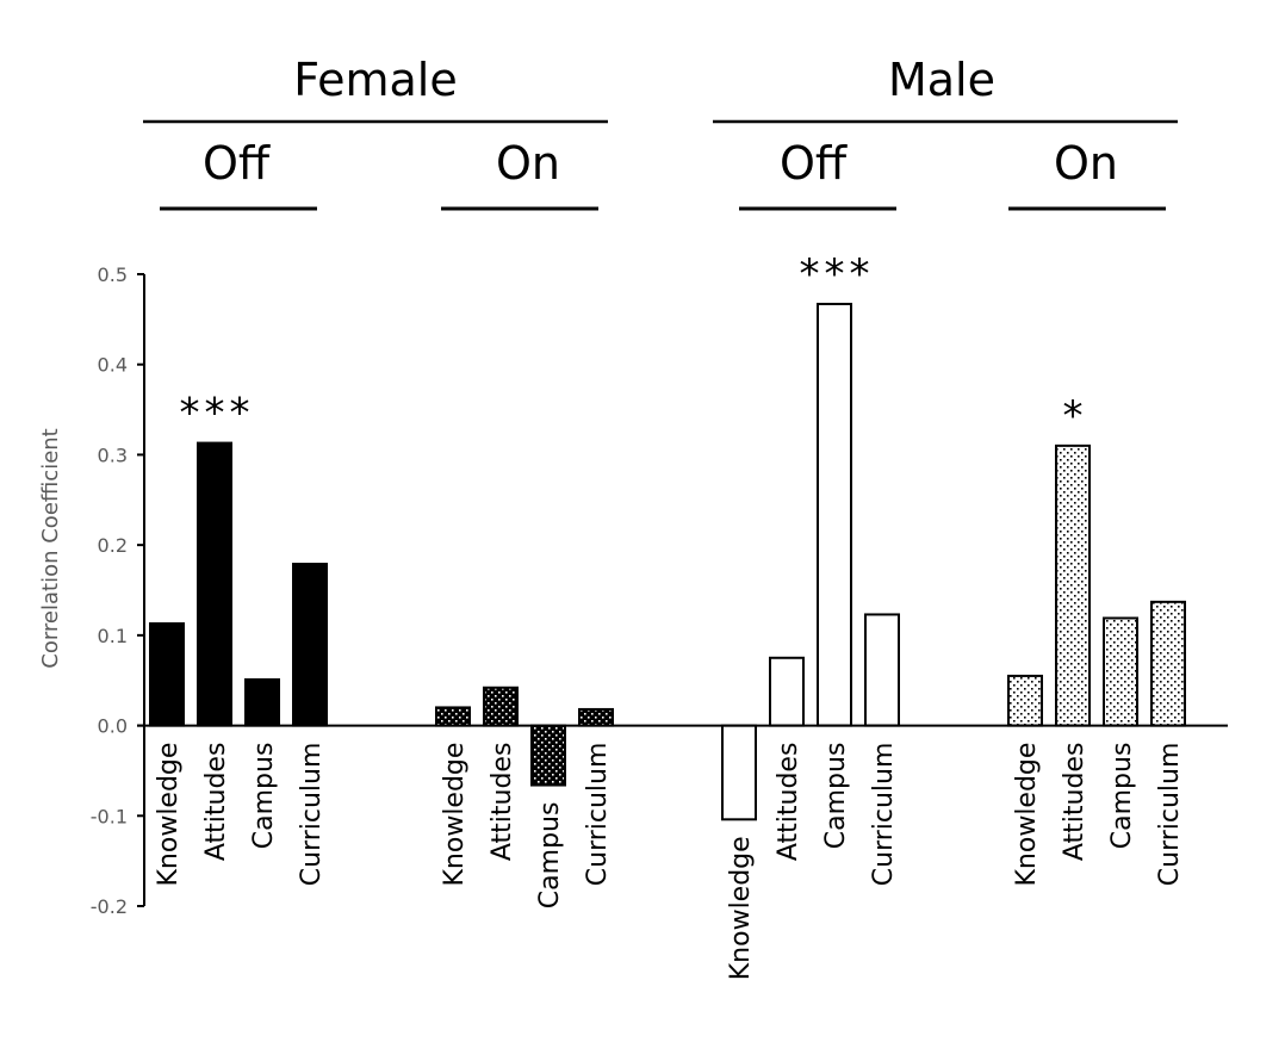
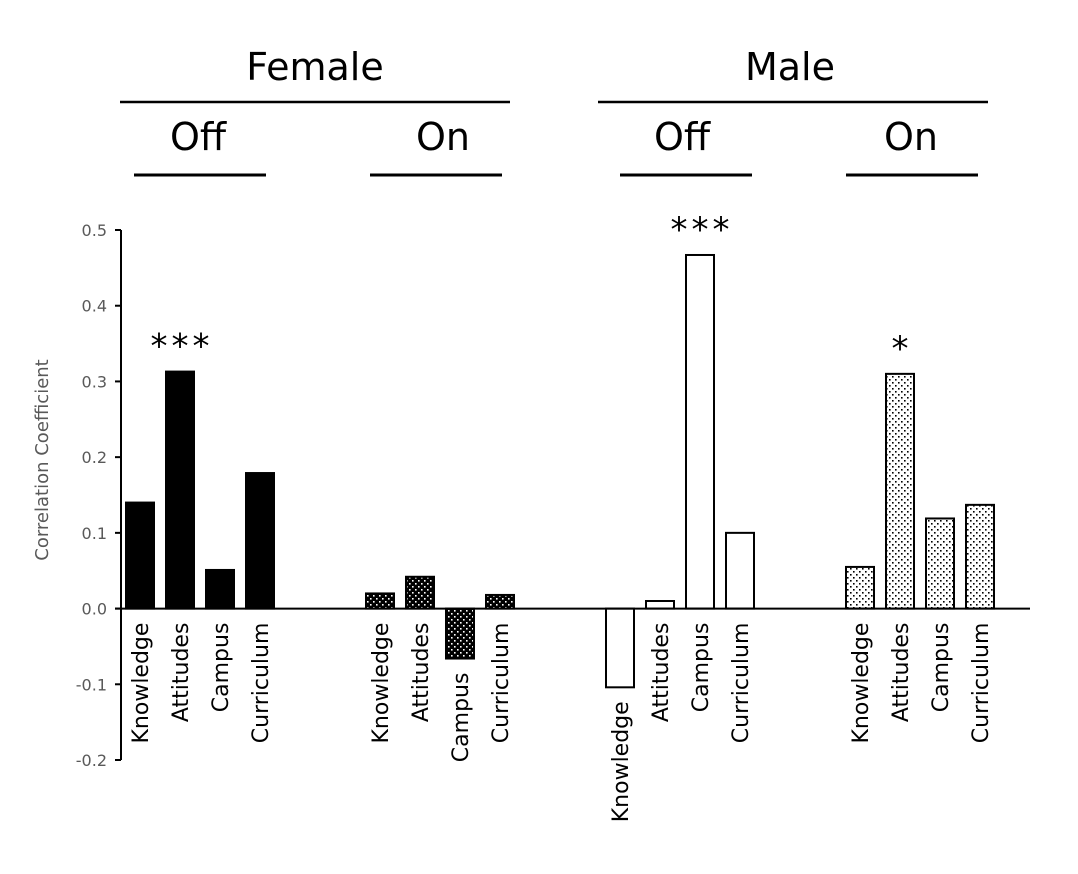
Female Off/Knowledge: 0.11 -> 0.14
Male Off/Attitudes: 0.07 -> 0.01
Male Off/Curriculum: 0.12 -> 0.10
